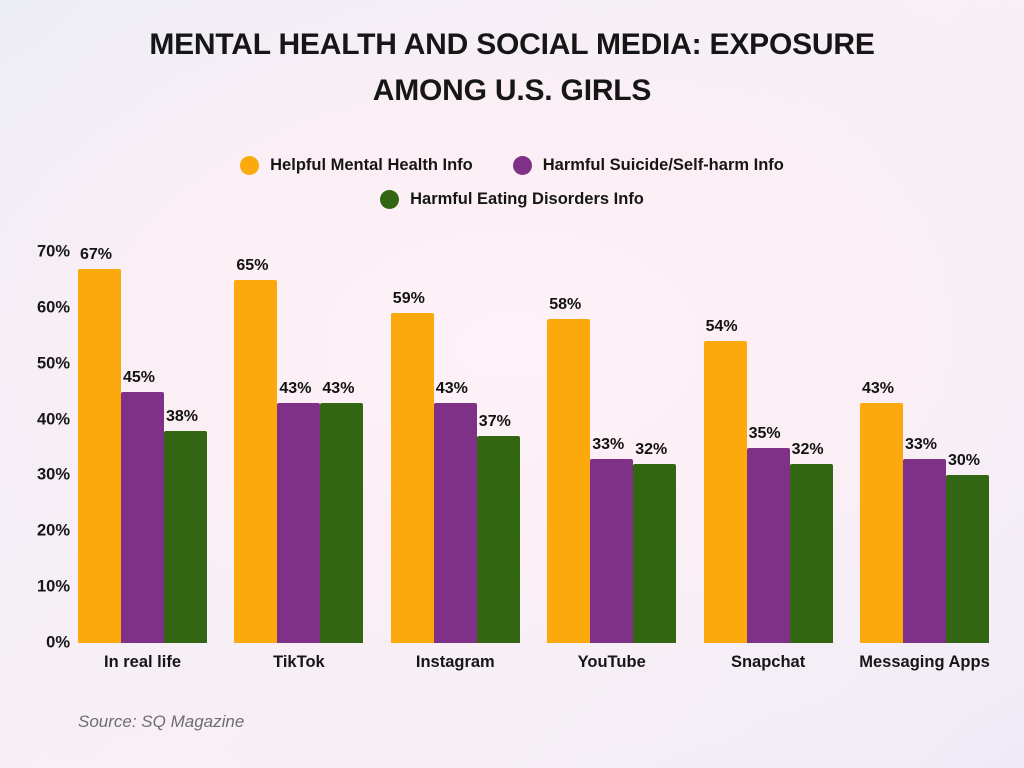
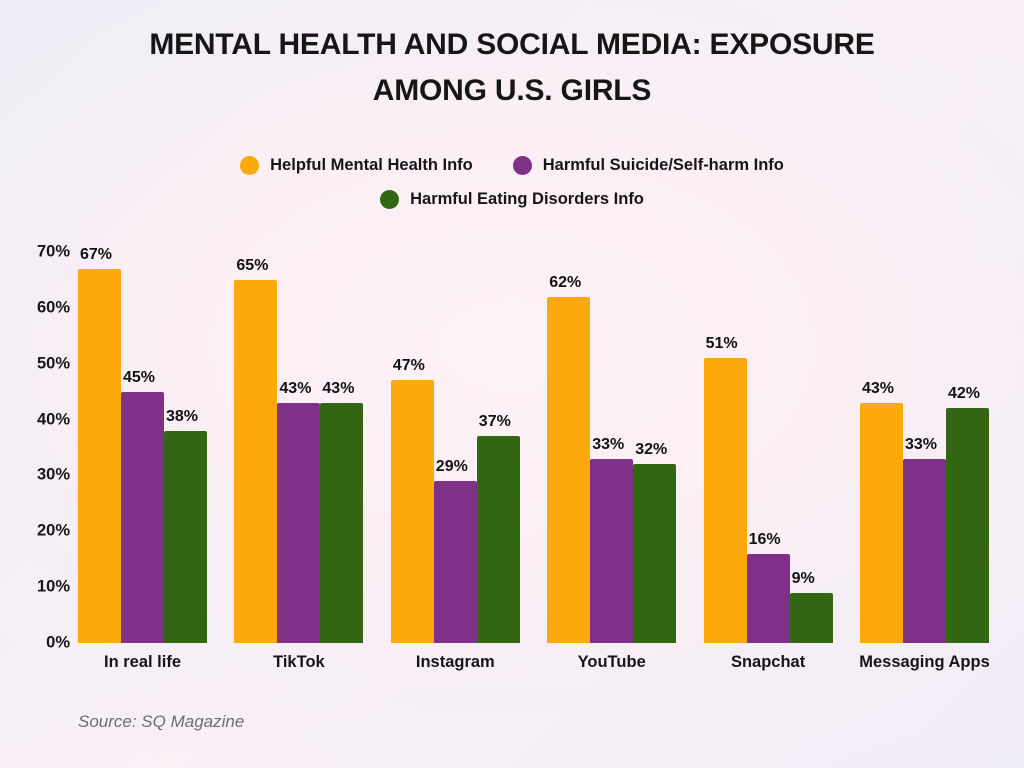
Helpful Mental Health Info/Instagram: 59% -> 47%
Harmful Suicide/Self-harm Info/Instagram: 43% -> 29%
Helpful Mental Health Info/YouTube: 58% -> 62%
Helpful Mental Health Info/Snapchat: 54% -> 51%
Harmful Suicide/Self-harm Info/Snapchat: 35% -> 16%
Harmful Eating Disorders Info/Snapchat: 32% -> 9%
Harmful Eating Disorders Info/Messaging Apps: 30% -> 42%
